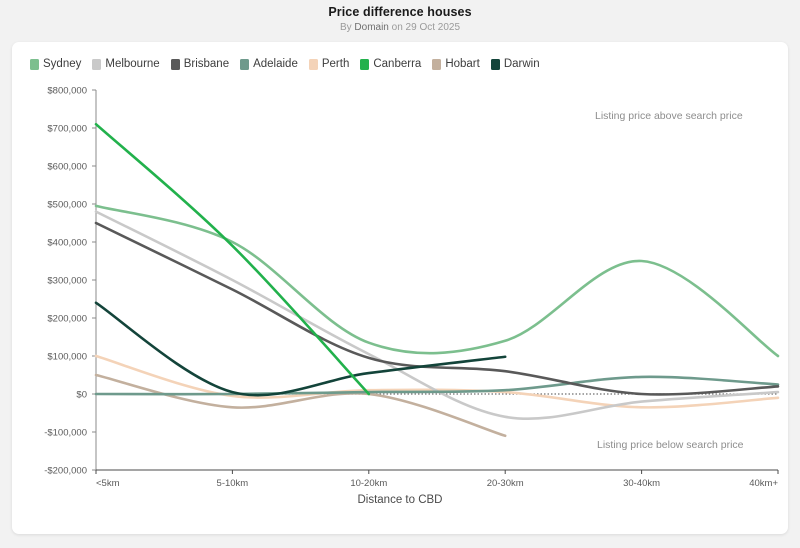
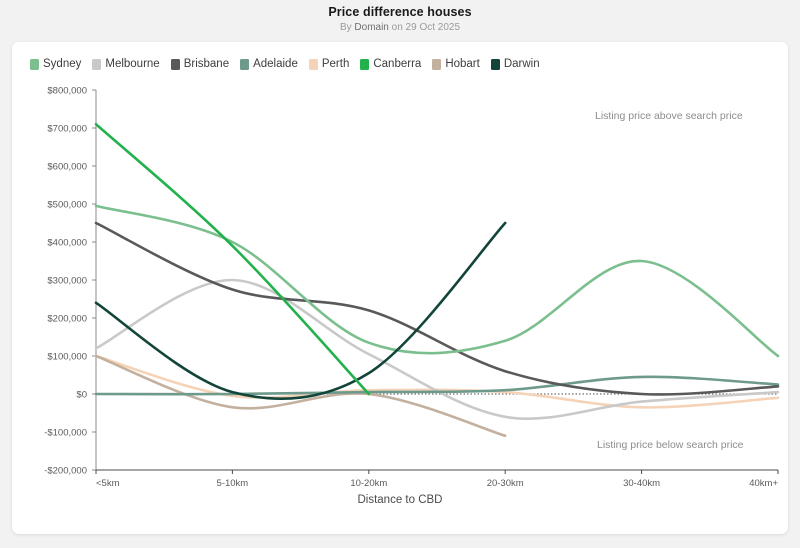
Melbourne/<5km: $480000 -> $120000
Hobart/<5km: $50000 -> $100000
Brisbane/10-20km: $100000 -> $220000
Darwin/20-30km: $100000 -> $450000
